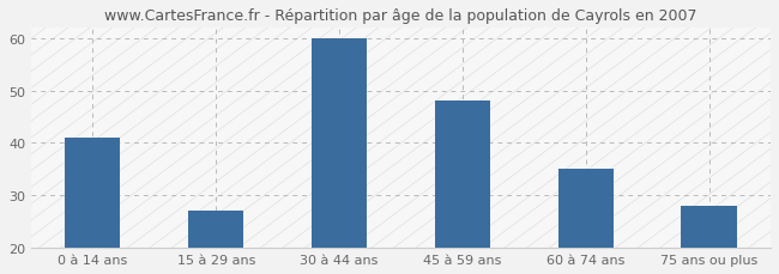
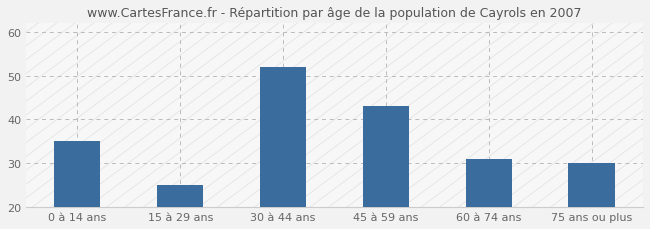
0 à 14 ans: 41 -> 35
15 à 29 ans: 27 -> 25
30 à 44 ans: 60 -> 52
45 à 59 ans: 48 -> 43
60 à 74 ans: 35 -> 31
75 ans ou plus: 28 -> 30
